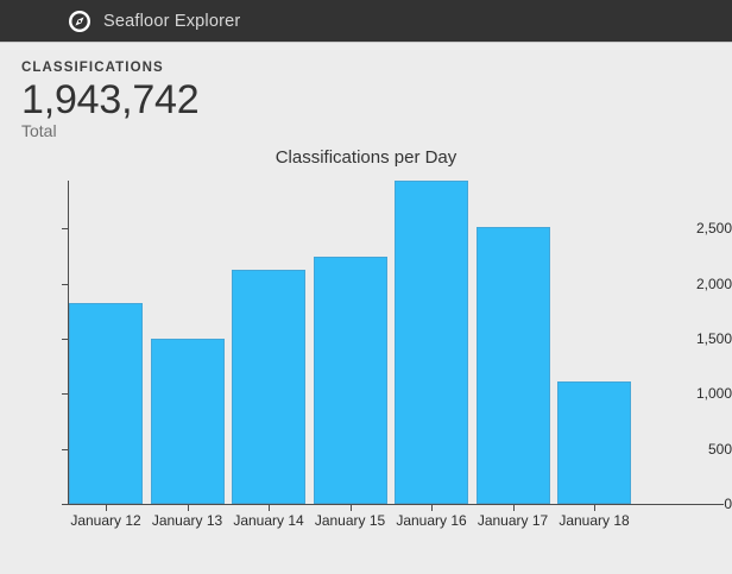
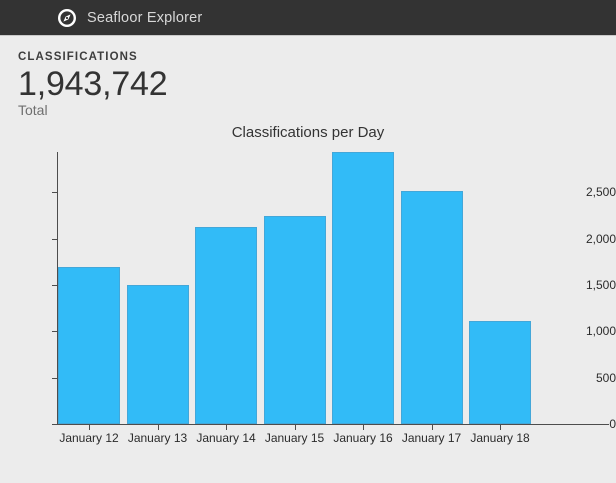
January 12: 1800 -> 1700
